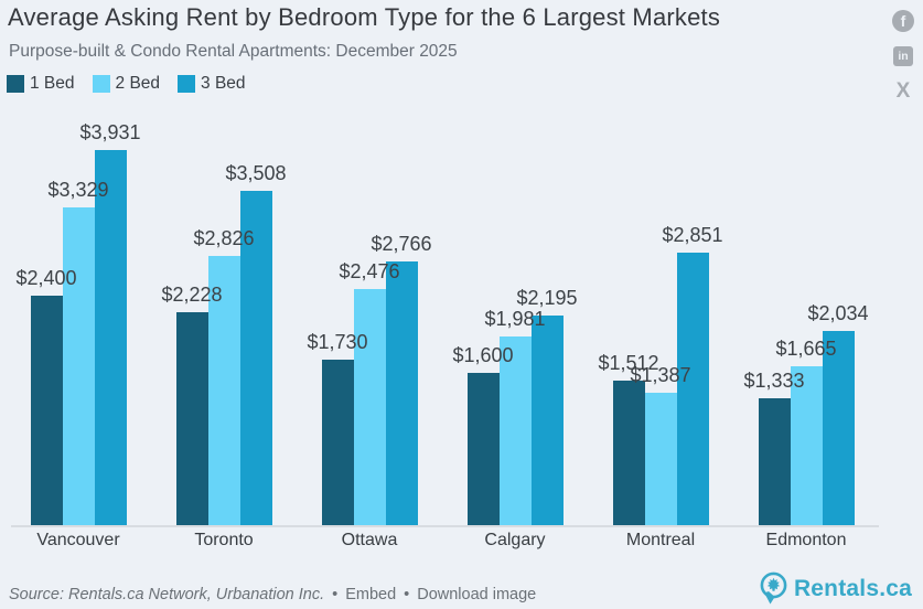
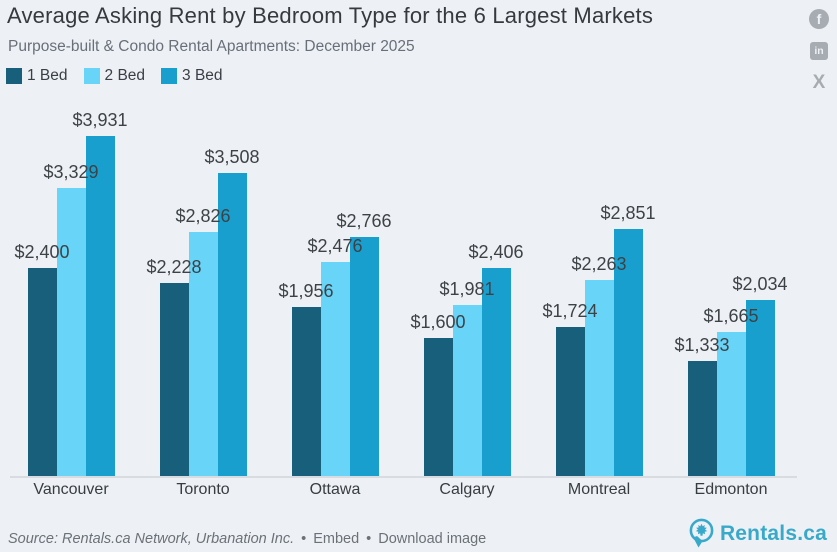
1 Bed/Ottawa: $1,730 -> $1,956
3 Bed/Calgary: $2,195 -> $2,406
1 Bed/Montreal: $1,512 -> $1,724
2 Bed/Montreal: $1,387 -> $2,263
